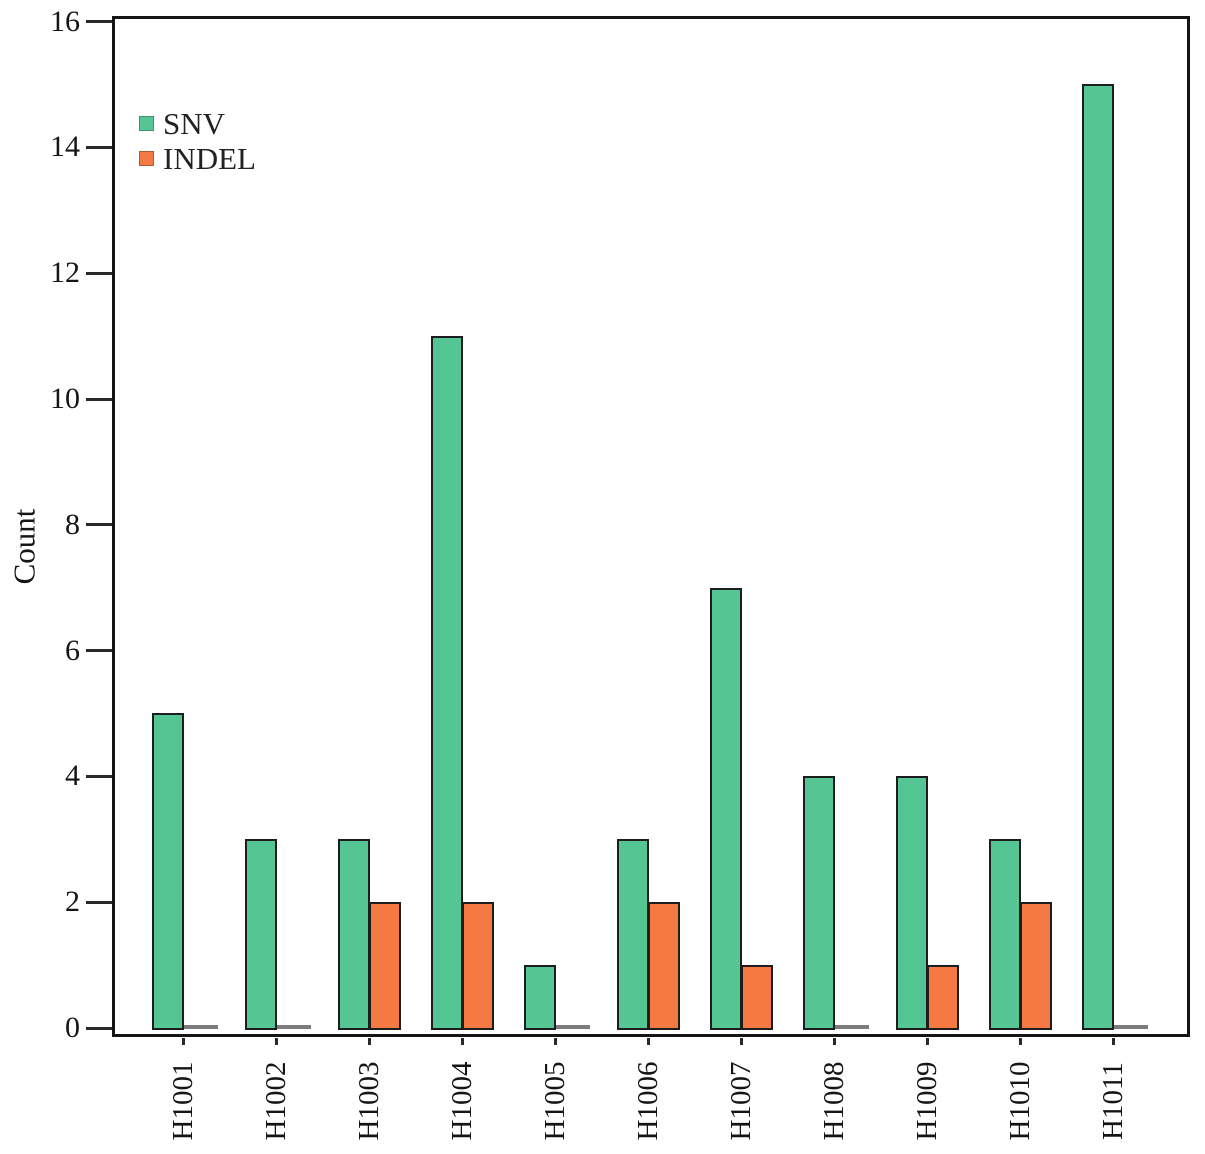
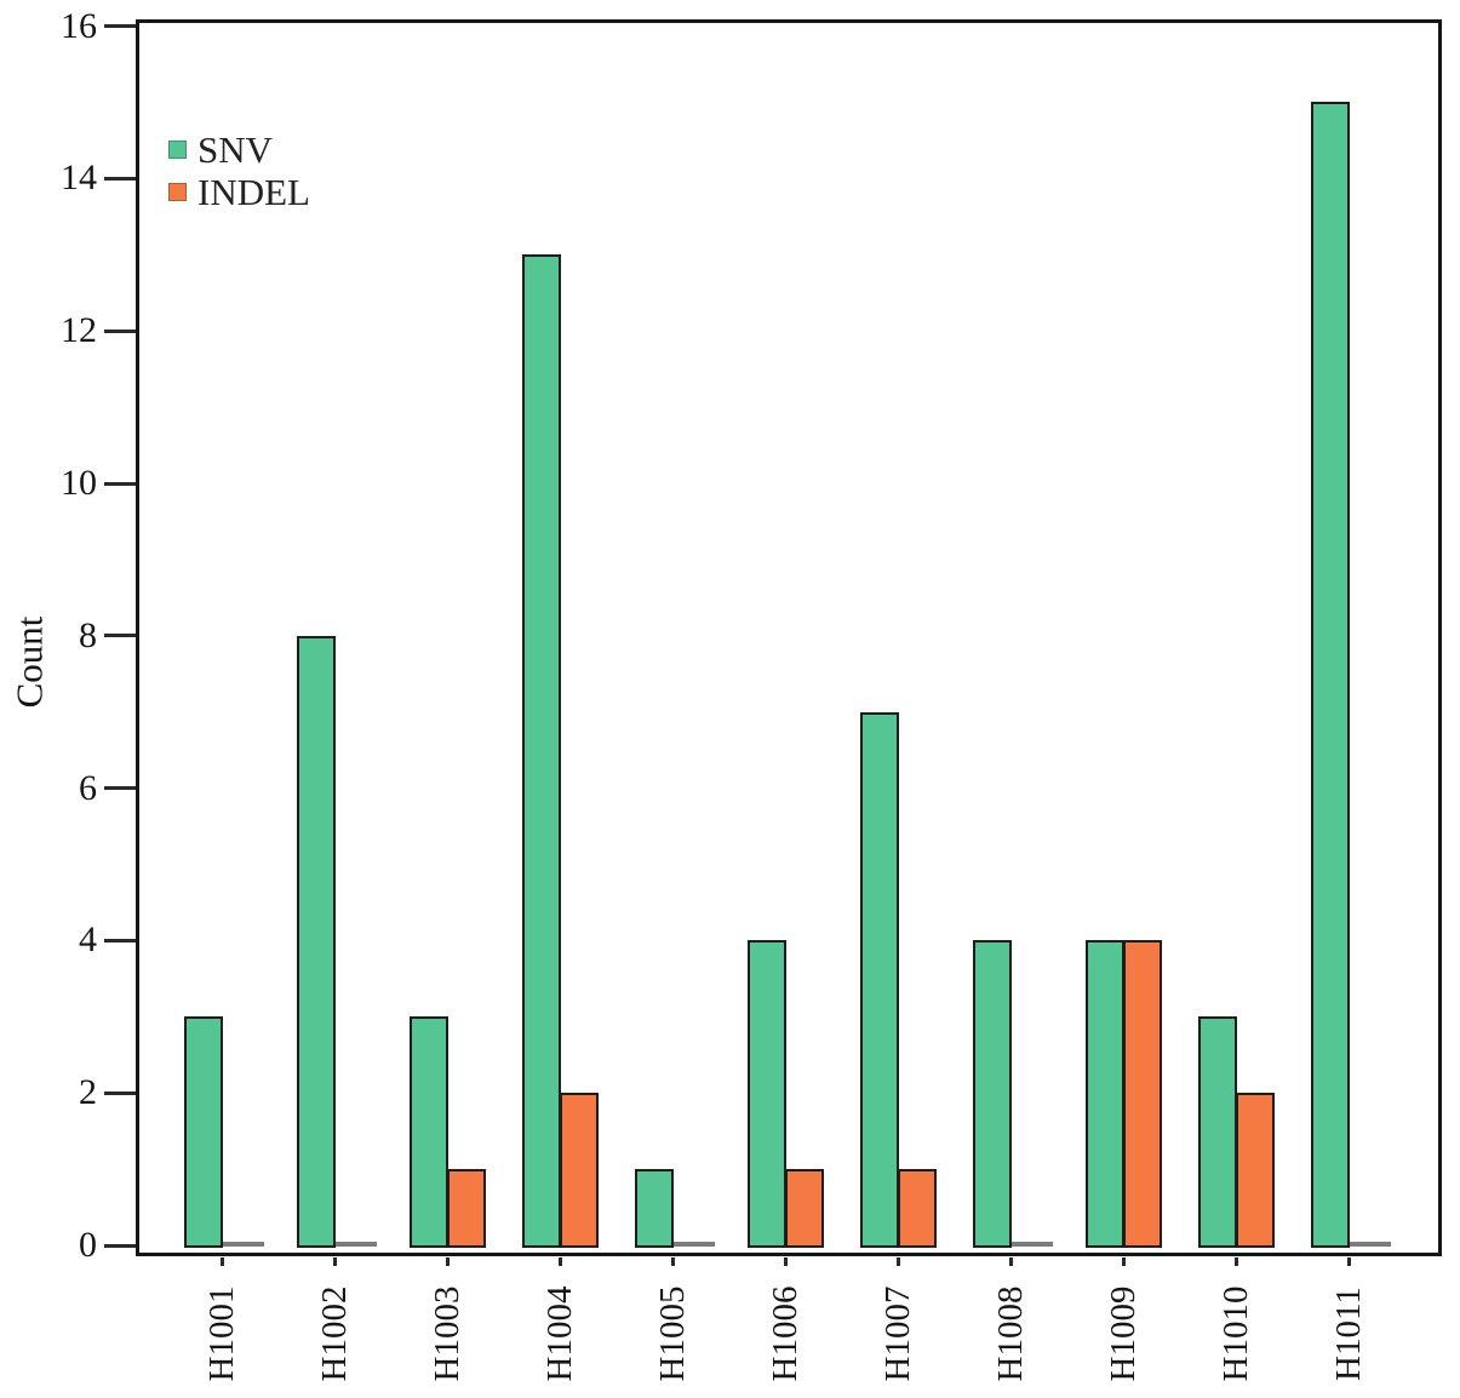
SNV/H1001: 5 -> 3
SNV/H1002: 3 -> 8
INDEL/H1003: 2 -> 1
SNV/H1004: 11 -> 13
SNV/H1006: 3 -> 4
INDEL/H1006: 2 -> 1
INDEL/H1009: 1 -> 4
